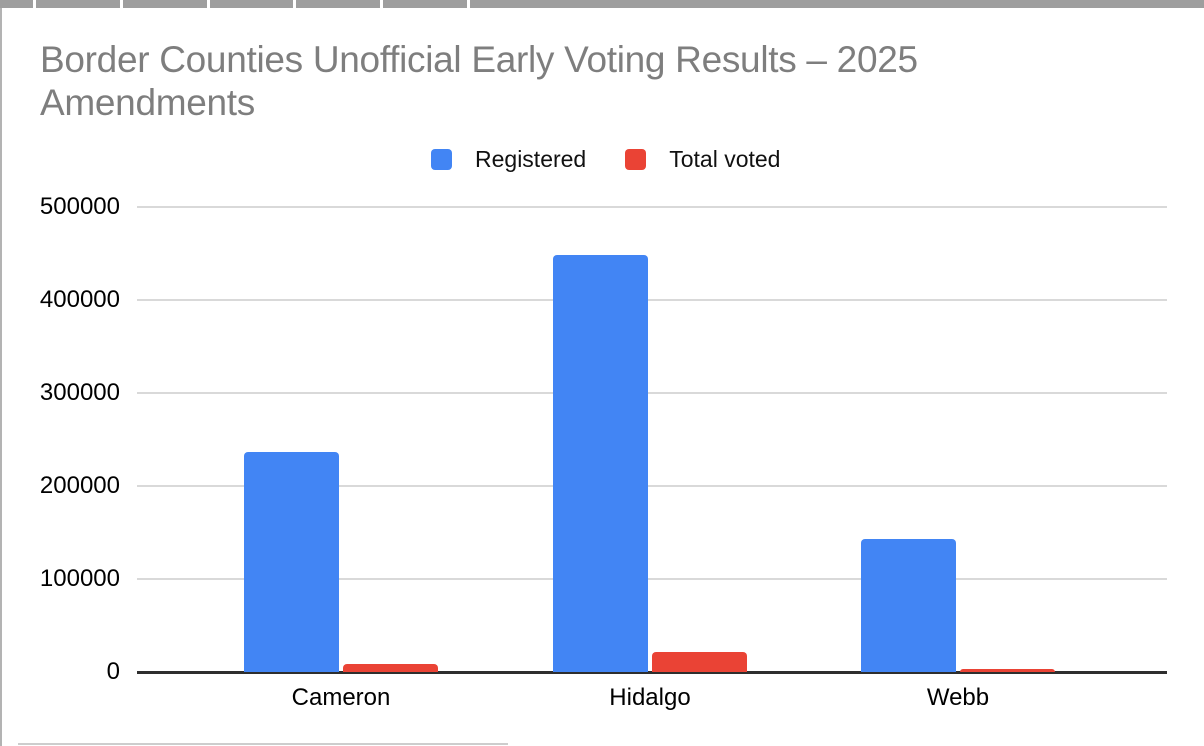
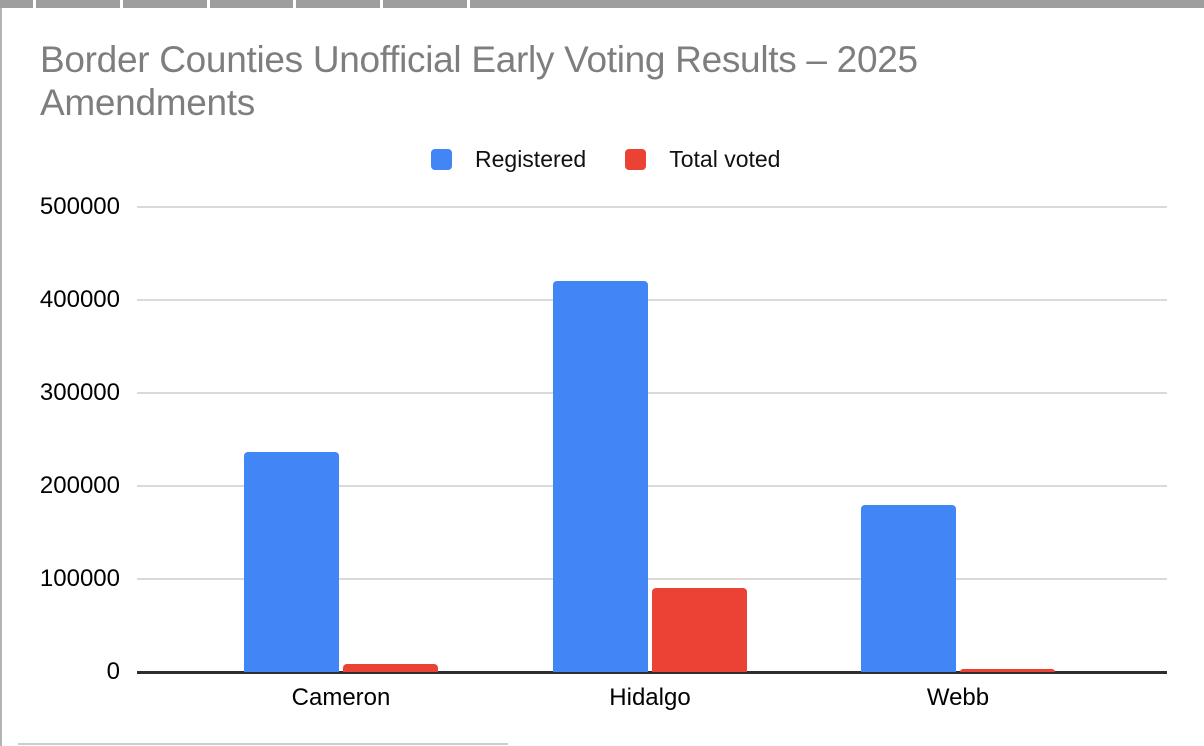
Registered/Hidalgo: 450000 -> 420000
Total voted/Hidalgo: 20000 -> 90000
Registered/Webb: 140000 -> 180000
